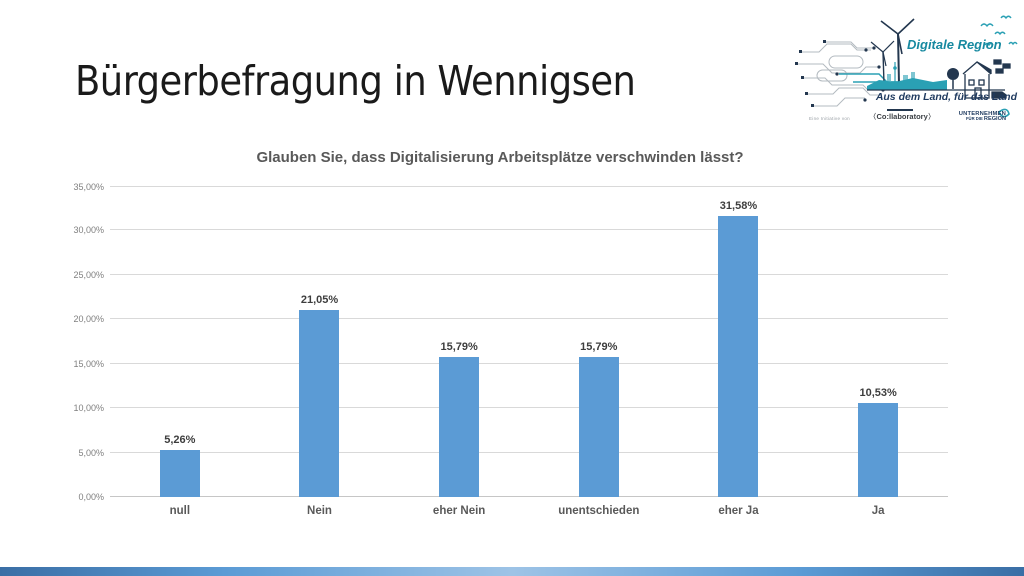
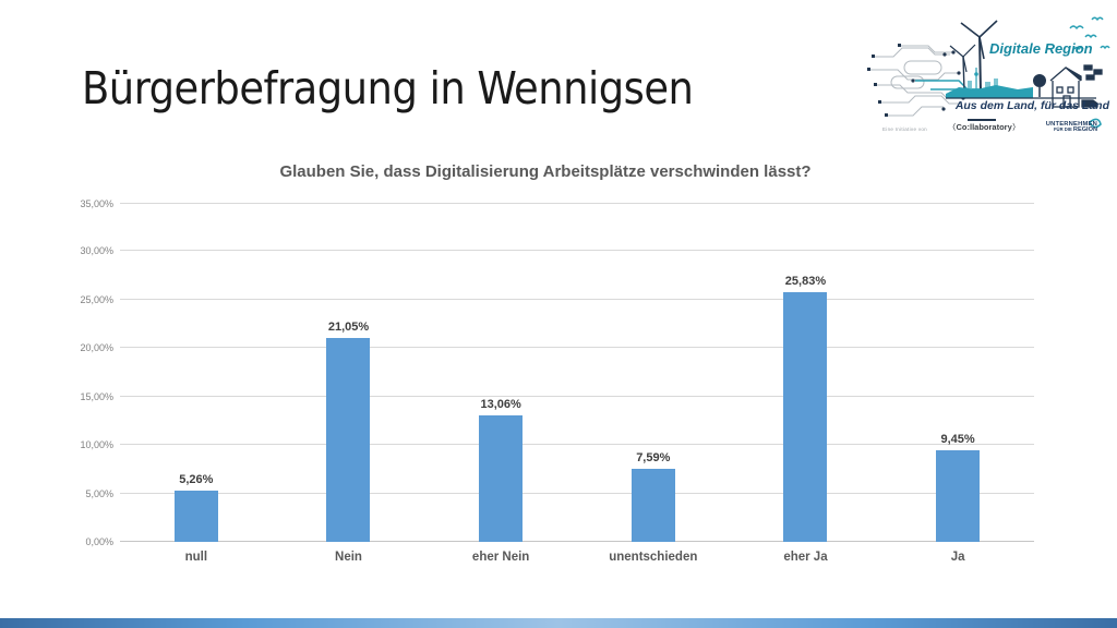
eher Nein: 15,79% -> 13,06%
unentschieden: 15,79% -> 7,59%
eher Ja: 31,58% -> 25,83%
Ja: 10,53% -> 9,45%
